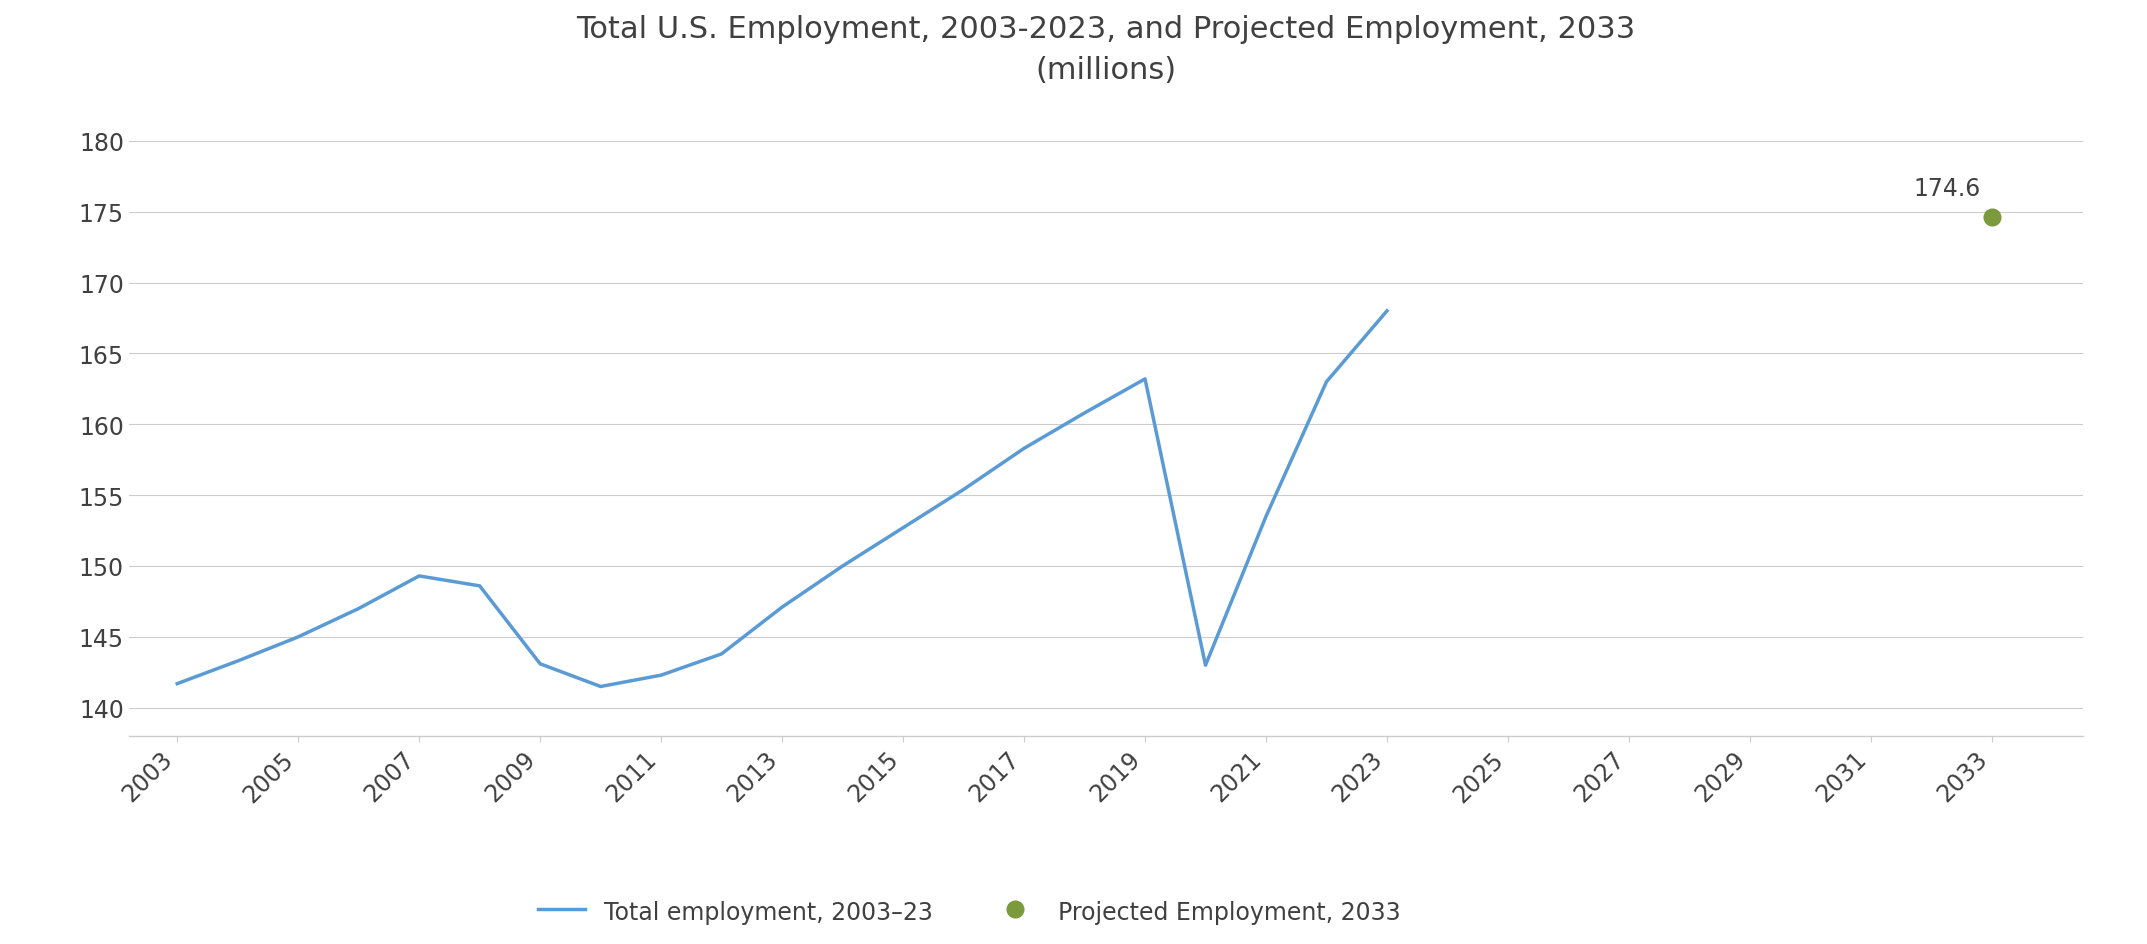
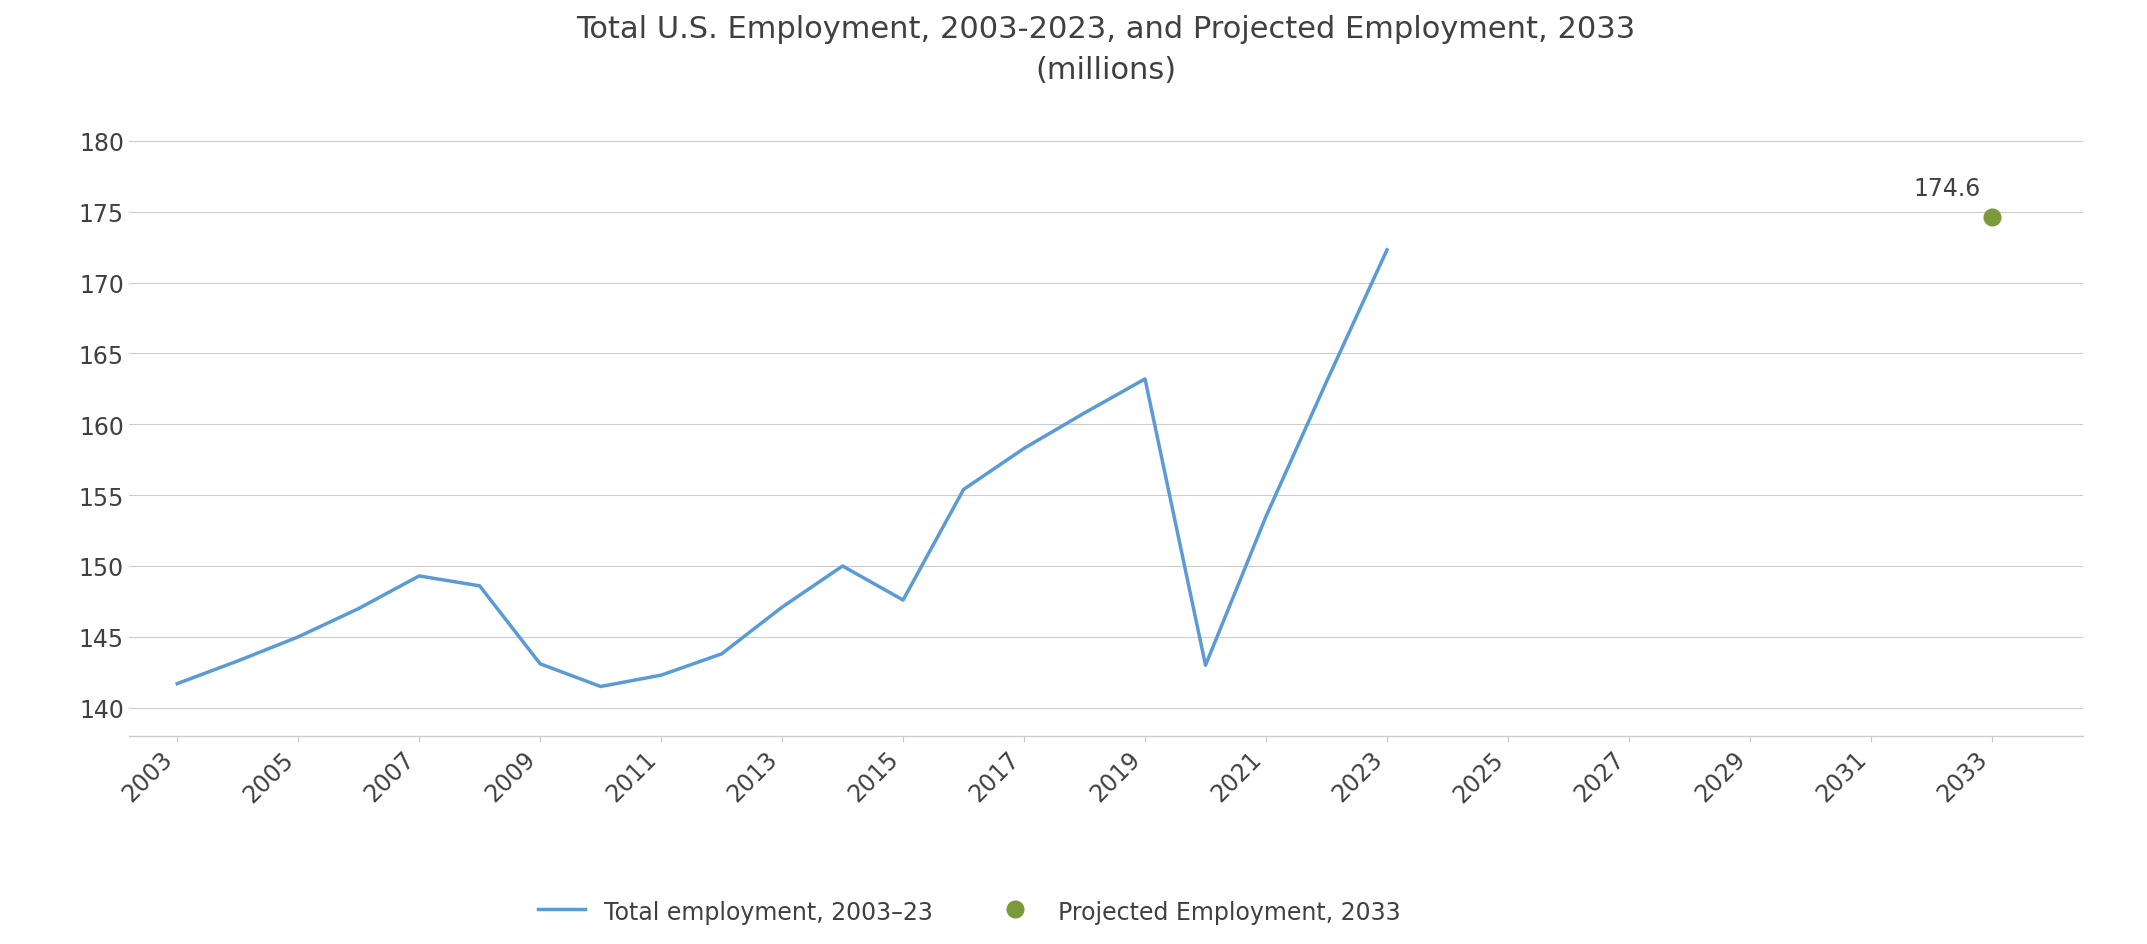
2015: 152.7 -> 147.6
2023: 168.0 -> 172.3
